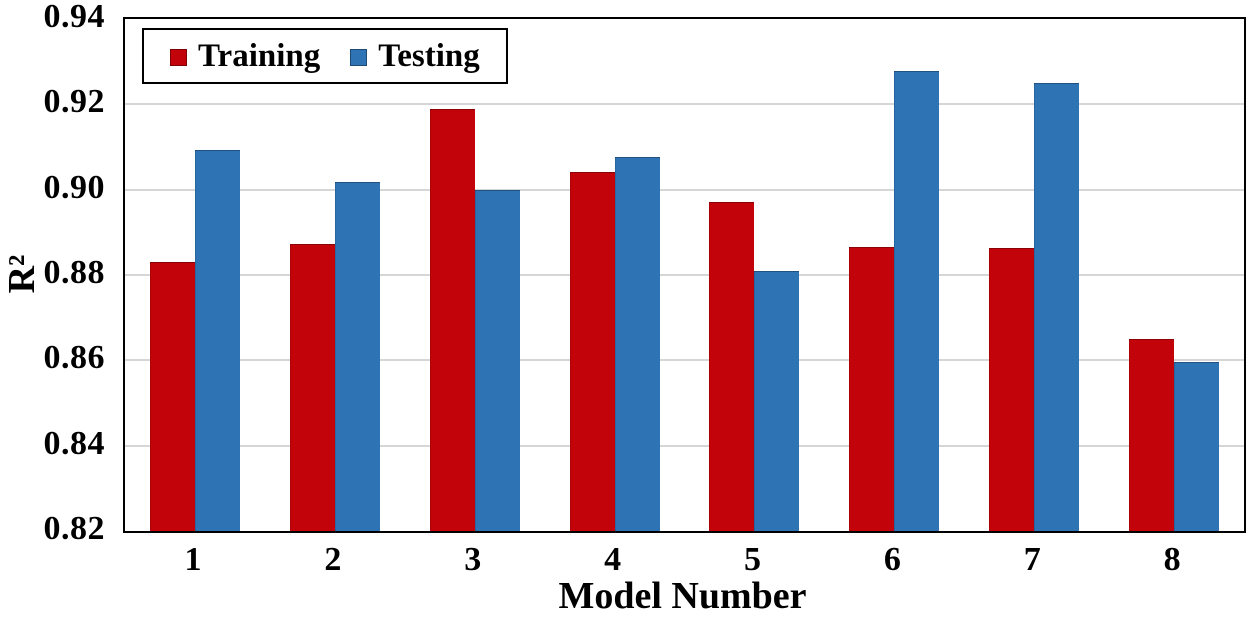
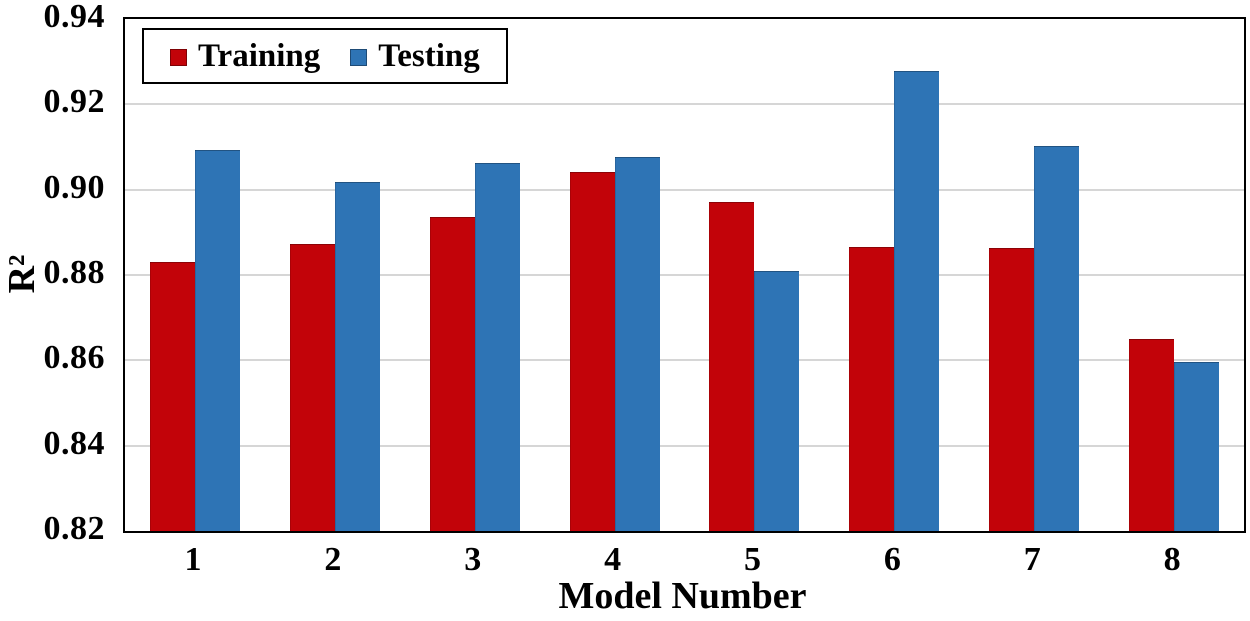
Training/3: 0.919 -> 0.893
Testing/3: 0.900 -> 0.906
Testing/7: 0.925 -> 0.910
